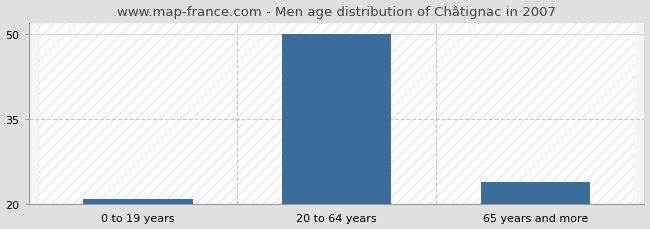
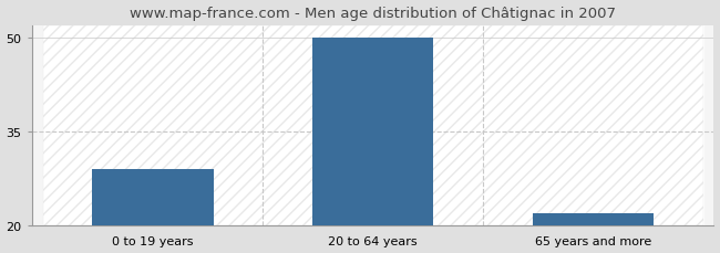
0 to 19 years: 21 -> 29
65 years and more: 24 -> 22
